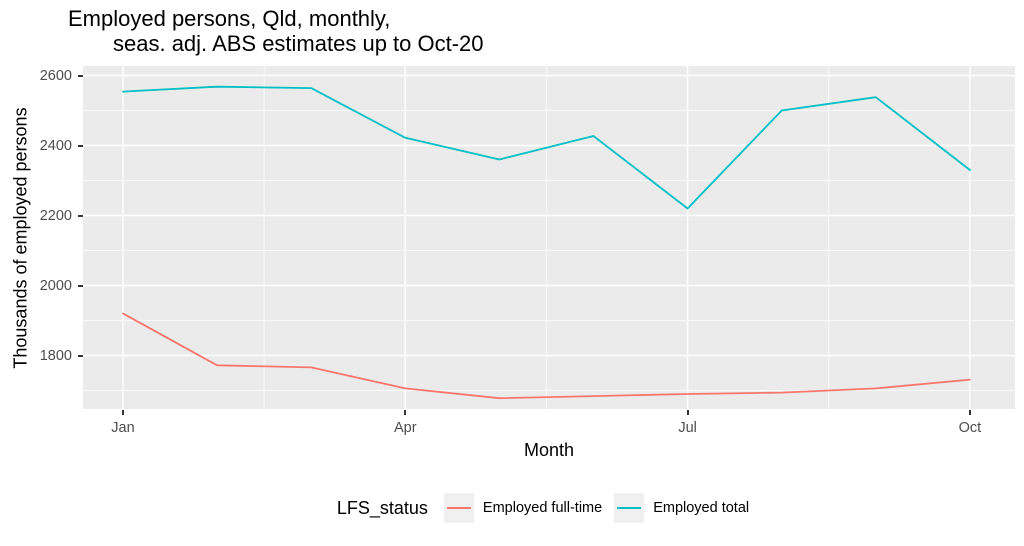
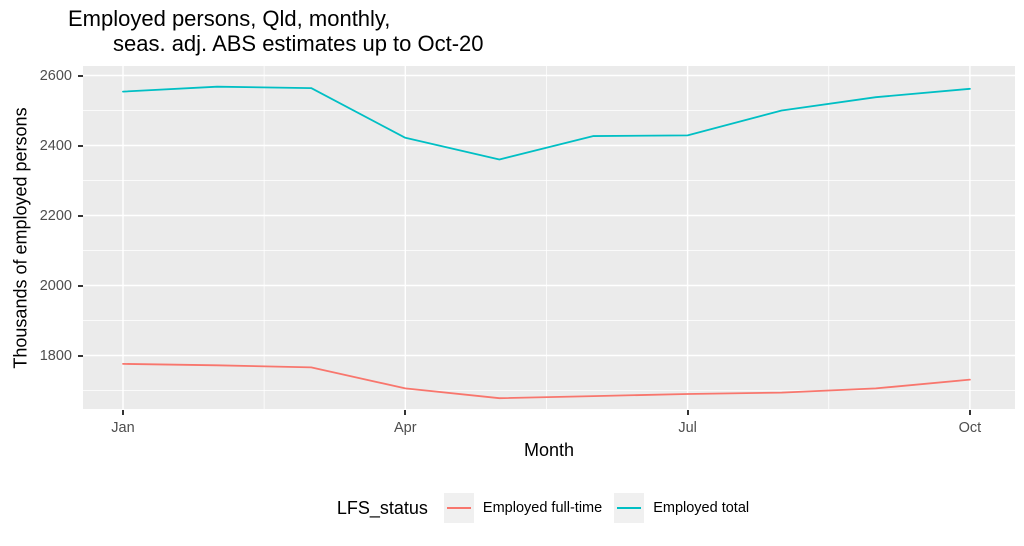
Employed full-time/Jan: 1920 -> 1780
Employed total/Jul: 2220 -> 2430
Employed total/Oct: 2330 -> 2560
